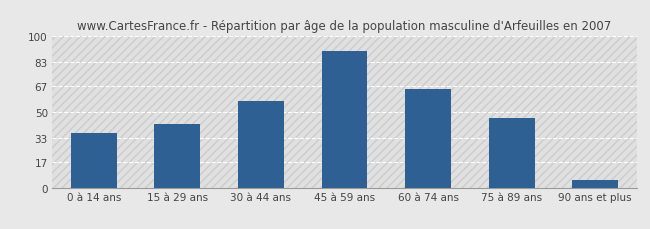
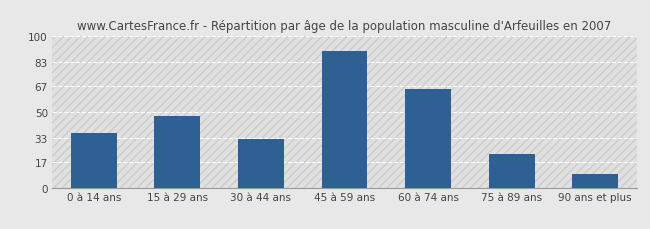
15 à 29 ans: 42 -> 47
30 à 44 ans: 57 -> 32
75 à 89 ans: 46 -> 22
90 ans et plus: 5 -> 9
